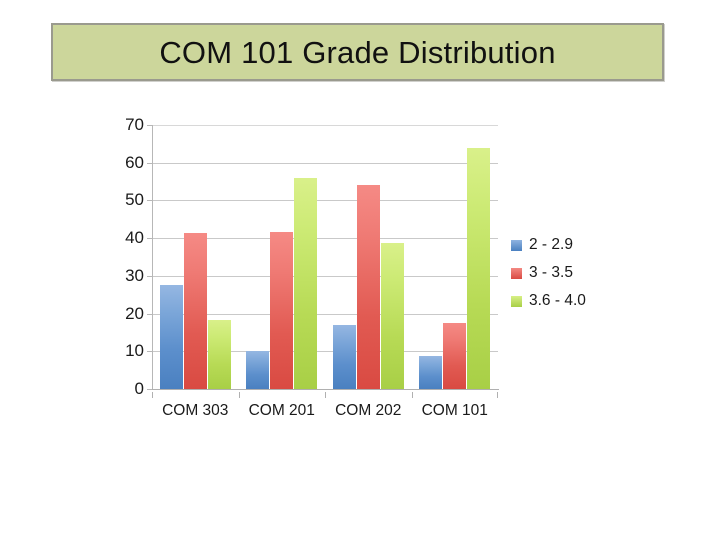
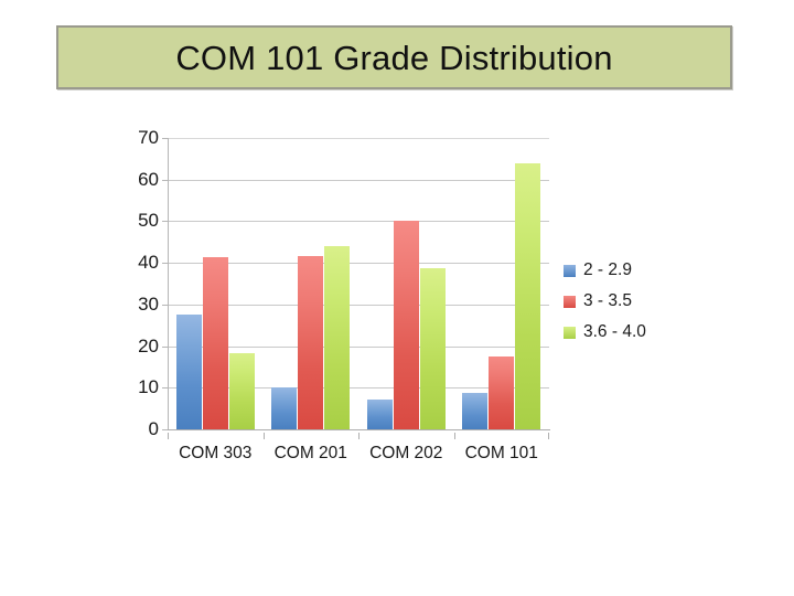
3.6 - 4.0/COM 201: 56 -> 44
2 - 2.9/COM 202: 17 -> 7
3 - 3.5/COM 202: 54 -> 50
